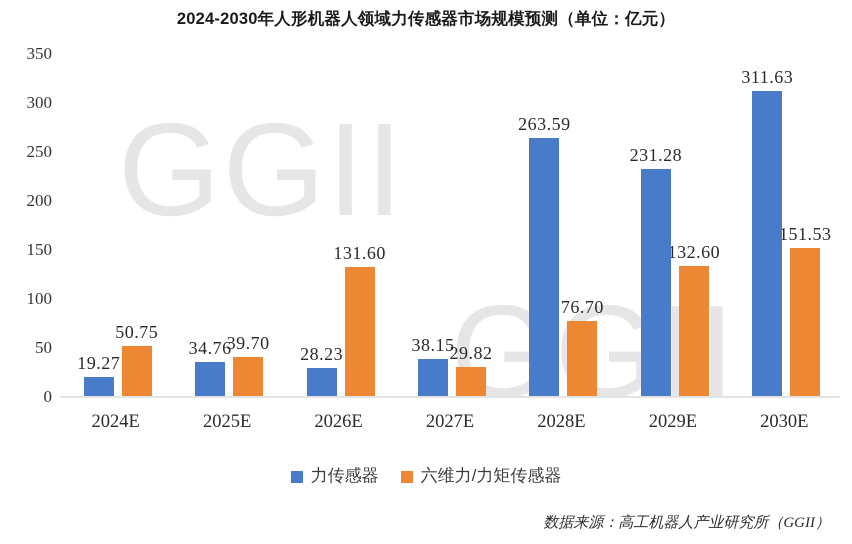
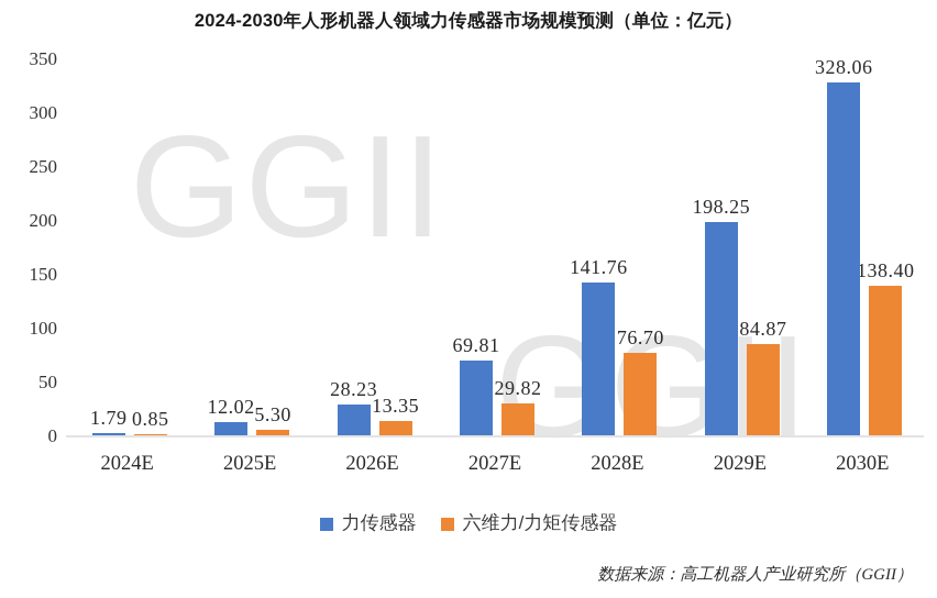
力传感器/2024E: 19.27 -> 1.79
六维力/力矩传感器/2024E: 50.75 -> 0.85
力传感器/2025E: 34.76 -> 12.02
六维力/力矩传感器/2025E: 39.70 -> 5.30
六维力/力矩传感器/2026E: 131.60 -> 13.35
力传感器/2027E: 38.15 -> 69.81
力传感器/2028E: 263.59 -> 141.76
力传感器/2029E: 231.28 -> 198.25
六维力/力矩传感器/2029E: 132.60 -> 84.87
力传感器/2030E: 311.63 -> 328.06
六维力/力矩传感器/2030E: 151.53 -> 138.40
